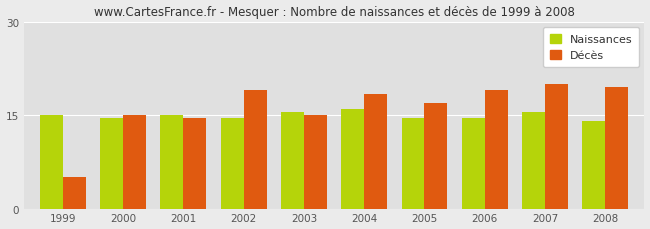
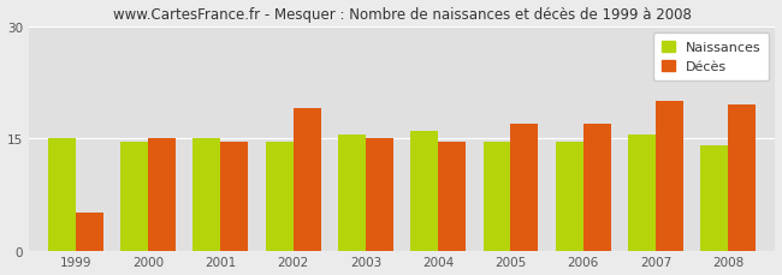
Décès/2004: 18.4 -> 14.5
Décès/2006: 19.0 -> 17.0
